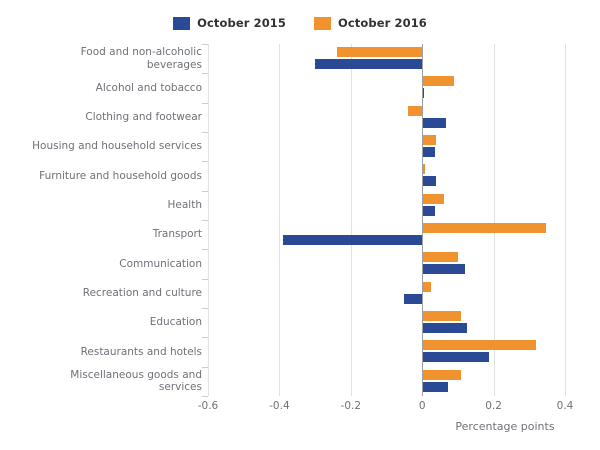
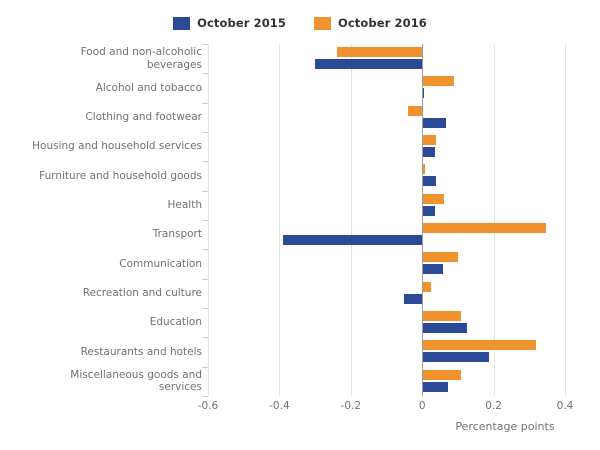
October 2015/Communication: 0.12 -> 0.06
